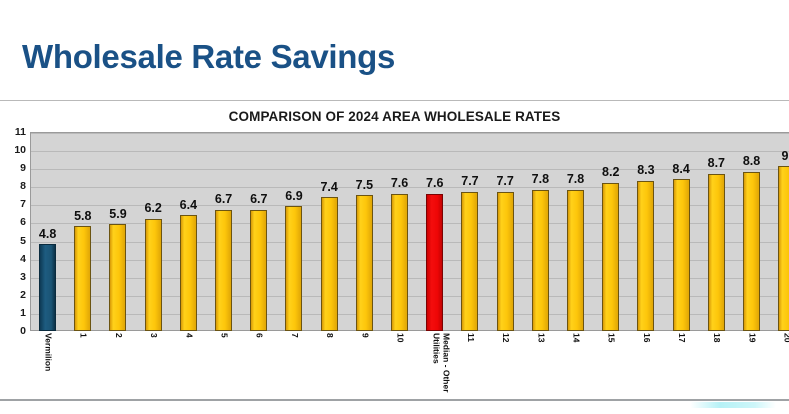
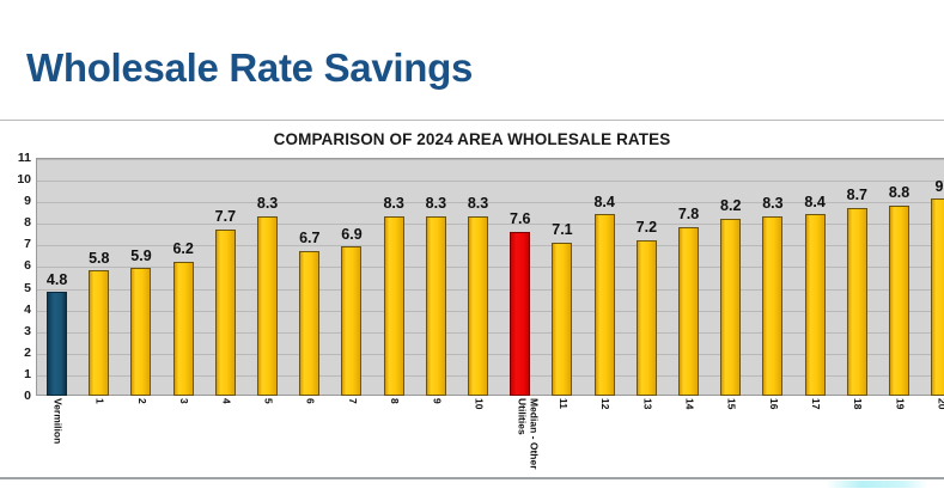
4: 6.4 -> 7.7
5: 6.7 -> 8.3
8: 7.4 -> 8.3
9: 7.5 -> 8.3
10: 7.6 -> 8.3
11: 7.7 -> 7.1
12: 7.7 -> 8.4
13: 7.8 -> 7.2
